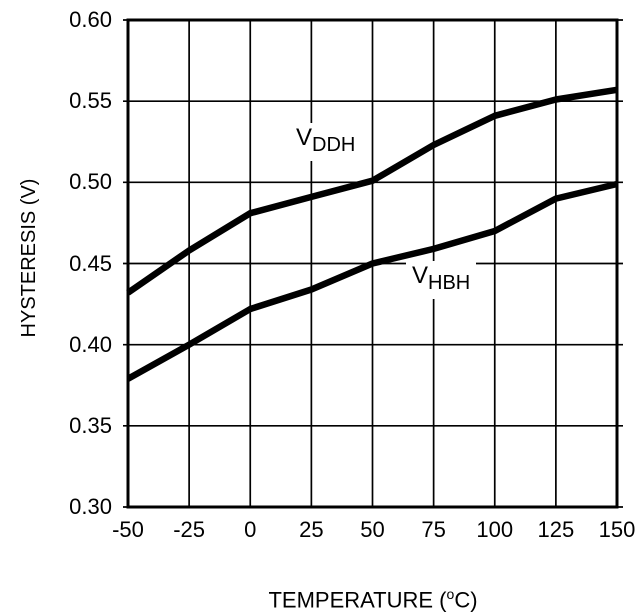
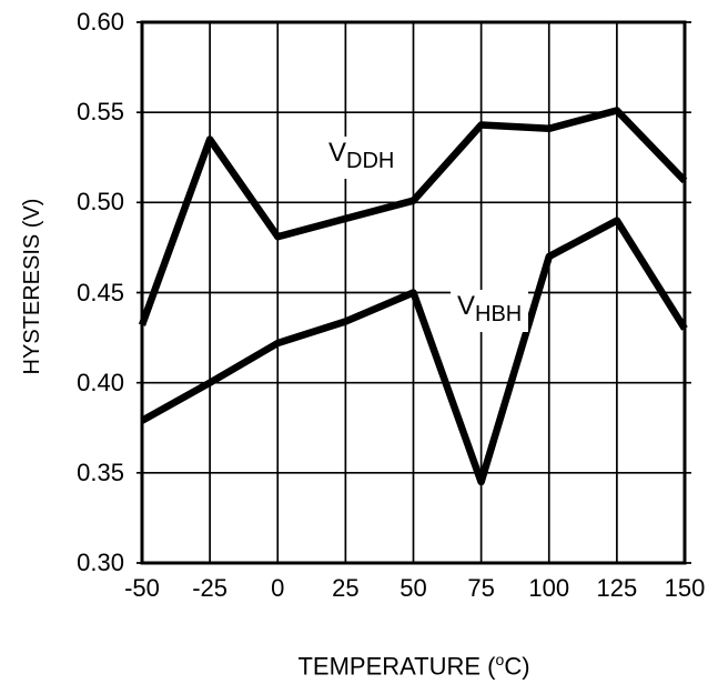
VDDH/-25: 0.458 -> 0.535
VDDH/75: 0.523 -> 0.543
VHBH/75: 0.459 -> 0.345
VDDH/150: 0.557 -> 0.512
VHBH/150: 0.499 -> 0.430
